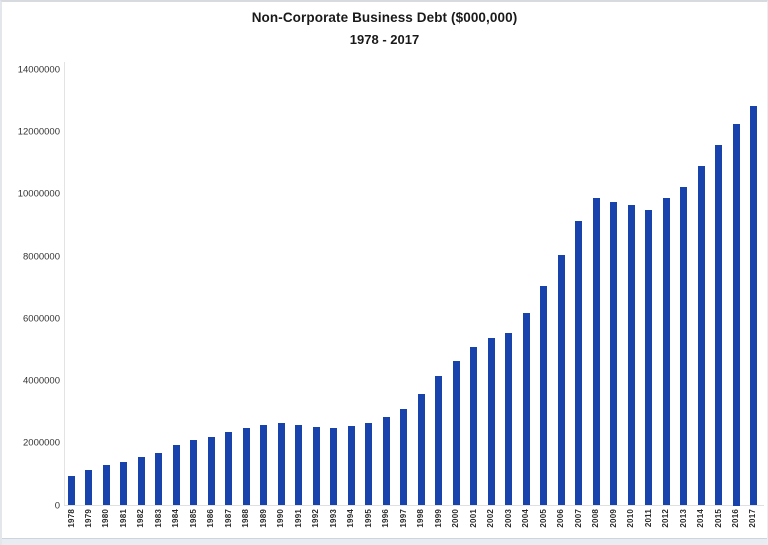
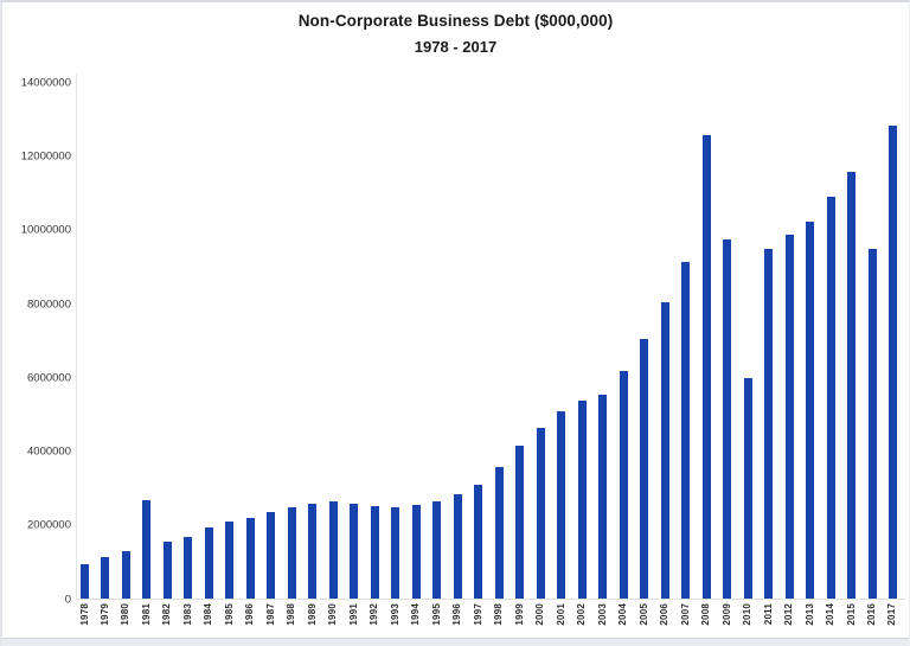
1981: 1400000 -> 2700000
2008: 9900000 -> 12600000
2010: 9600000 -> 6000000
2016: 12200000 -> 9500000
